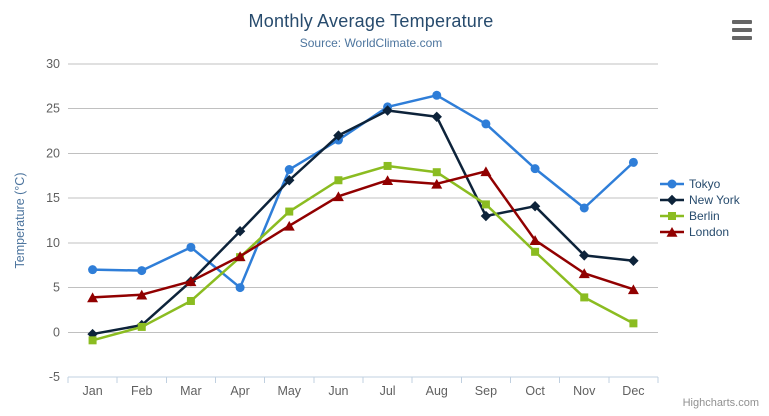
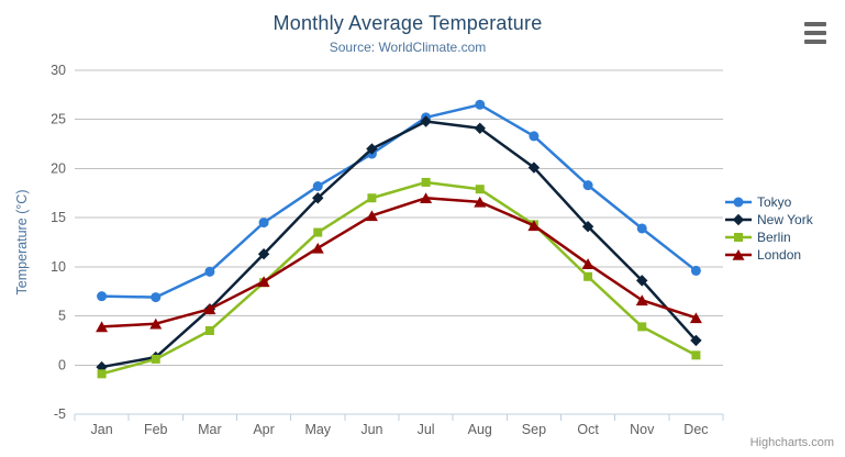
Tokyo/Apr: 5 -> 14
New York/Sep: 13 -> 20
London/Sep: 18 -> 14
Tokyo/Dec: 19 -> 10
New York/Dec: 8 -> 2
